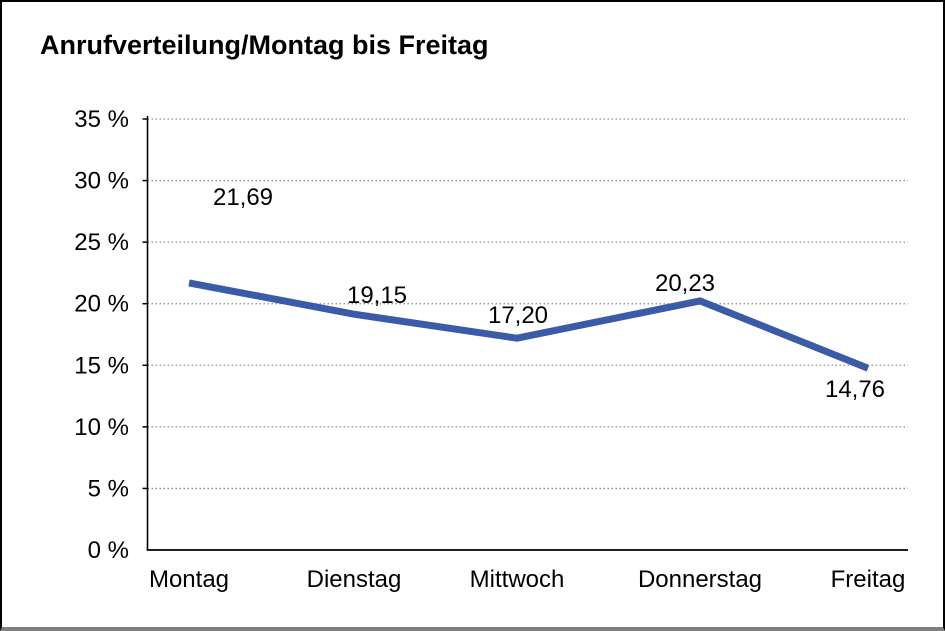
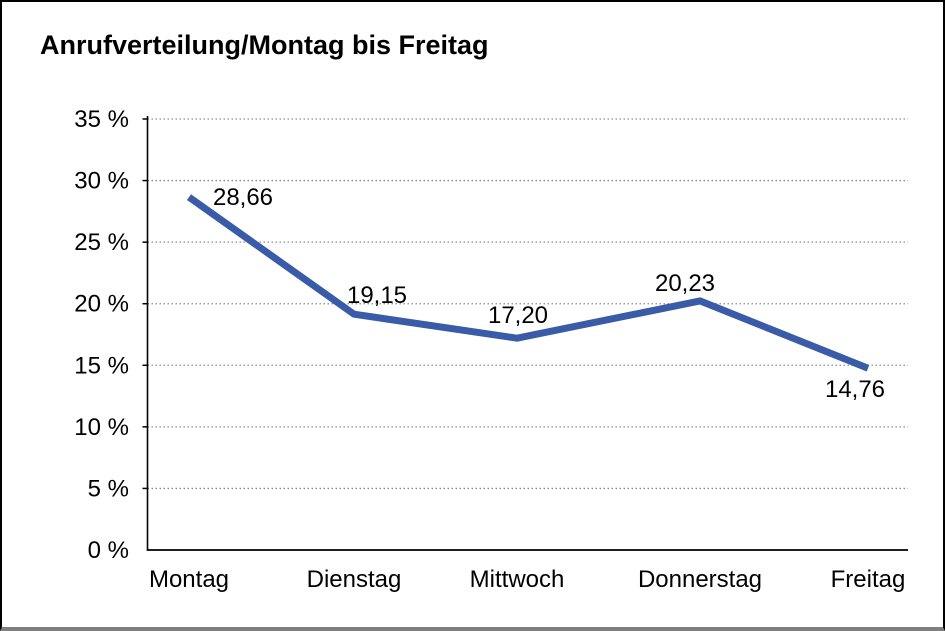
Montag: 21,69 -> 28,66
